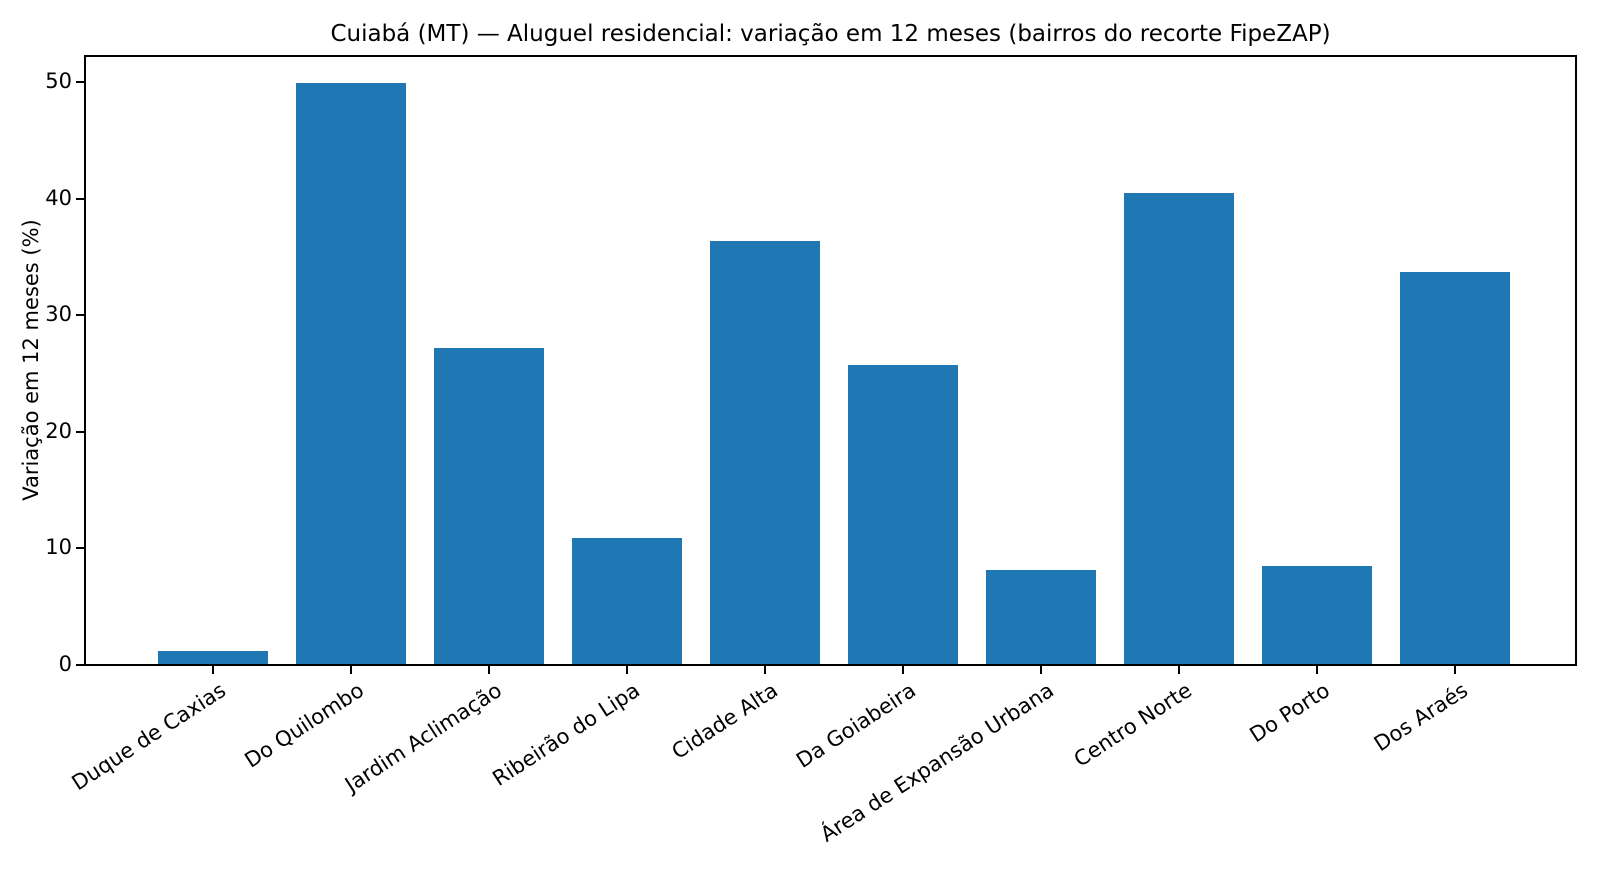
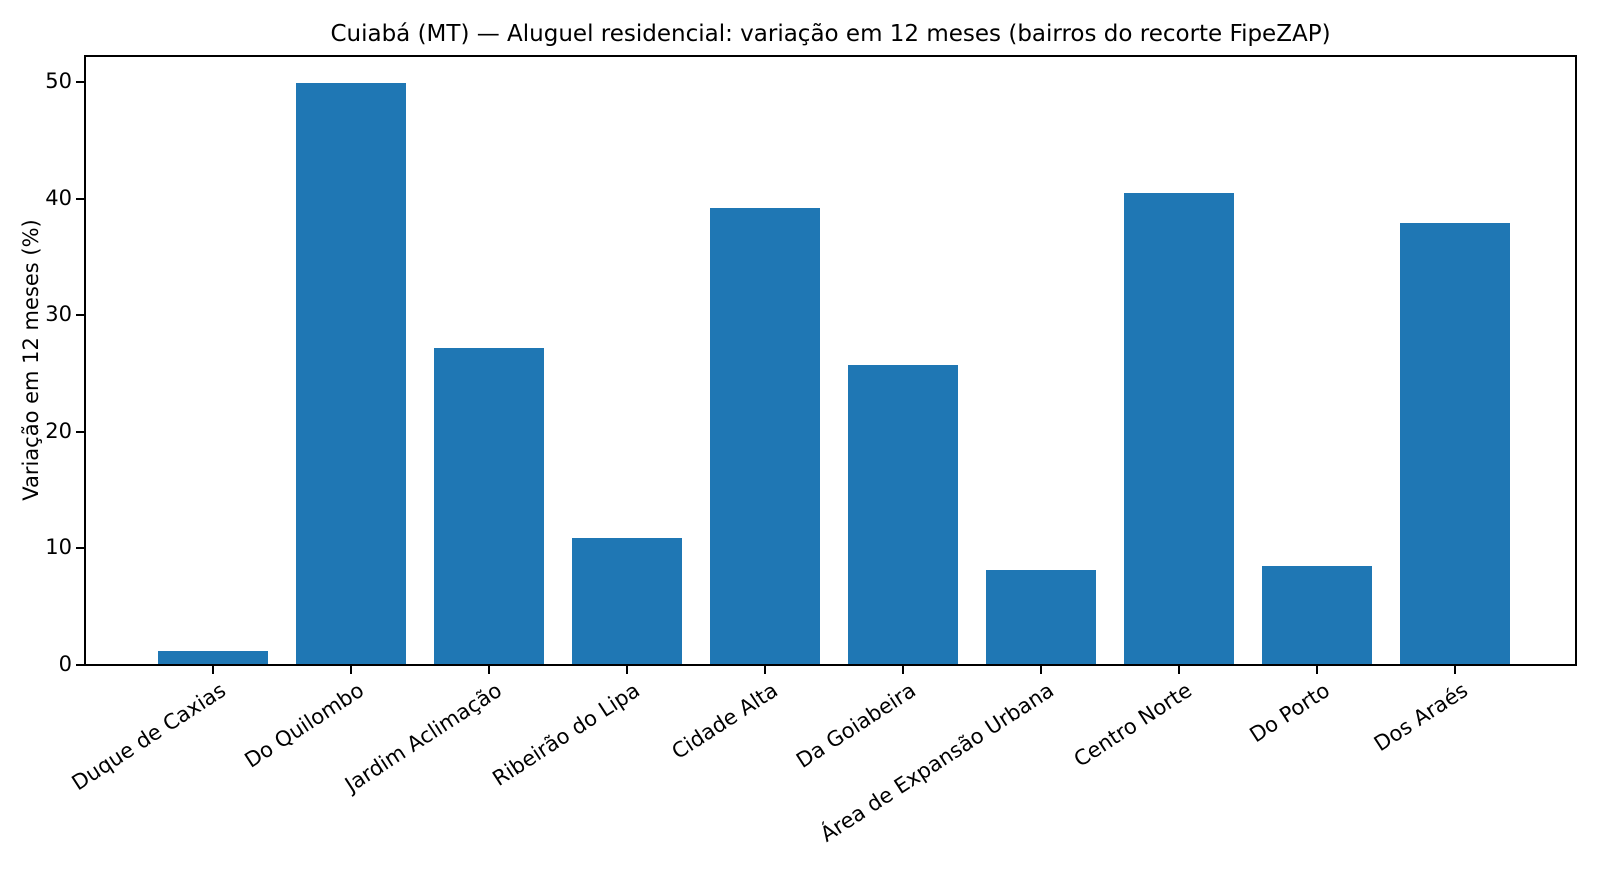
Cidade Alta: 36.3 -> 39.1
Dos Araés: 33.6 -> 37.8
